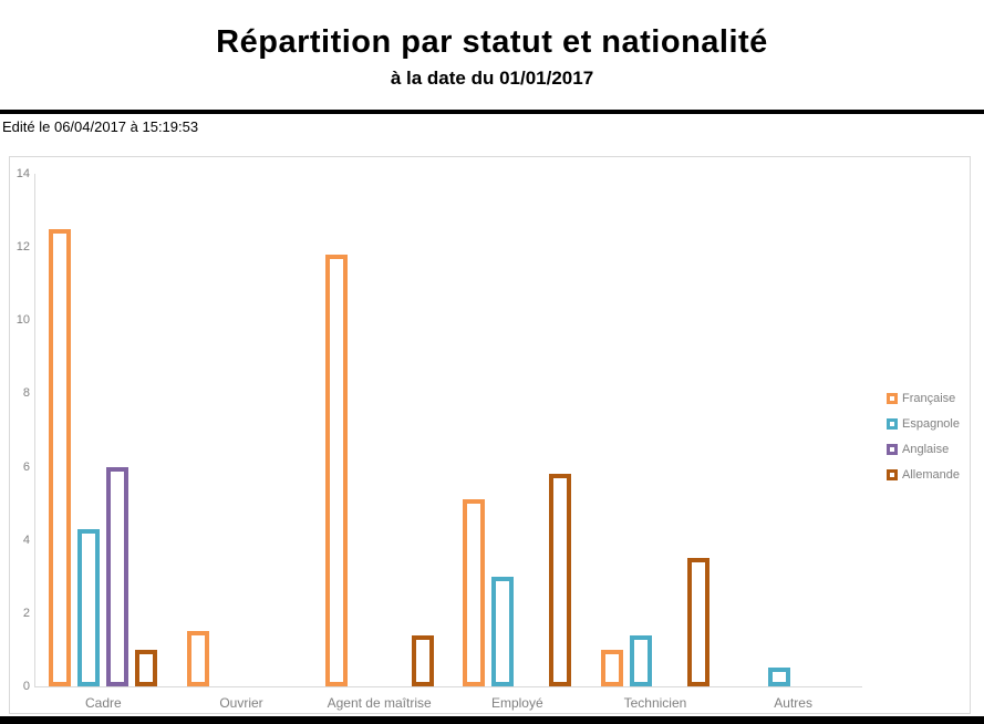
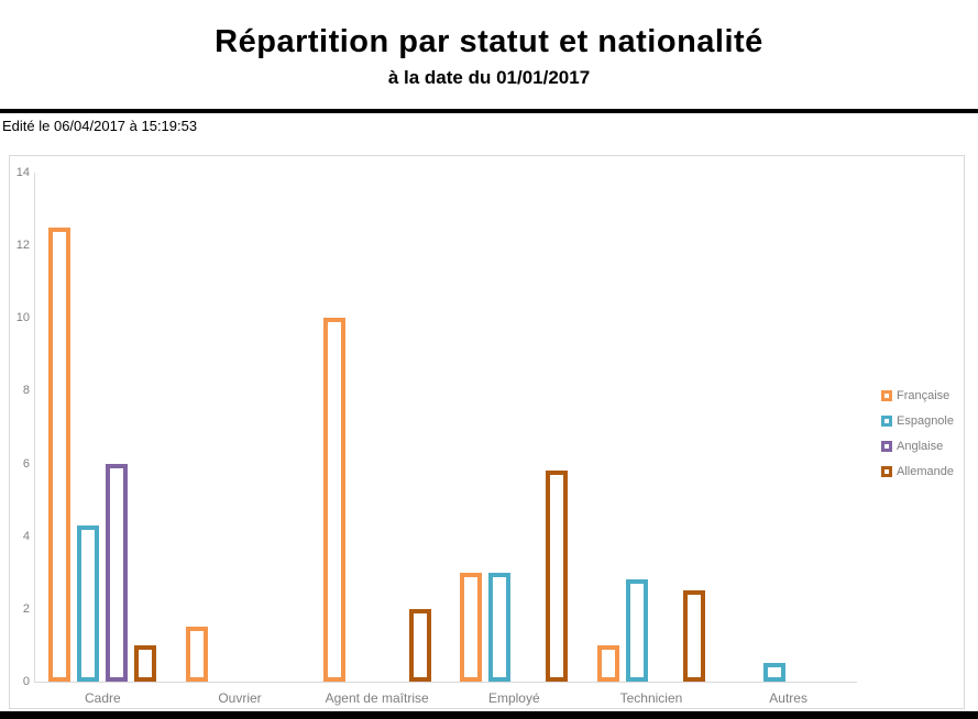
Française/Agent de maîtrise: 11.8 -> 10.0
Allemande/Agent de maîtrise: 1.4 -> 2.0
Française/Employé: 5.1 -> 3.0
Espagnole/Technicien: 1.4 -> 2.8
Allemande/Technicien: 3.5 -> 2.5
